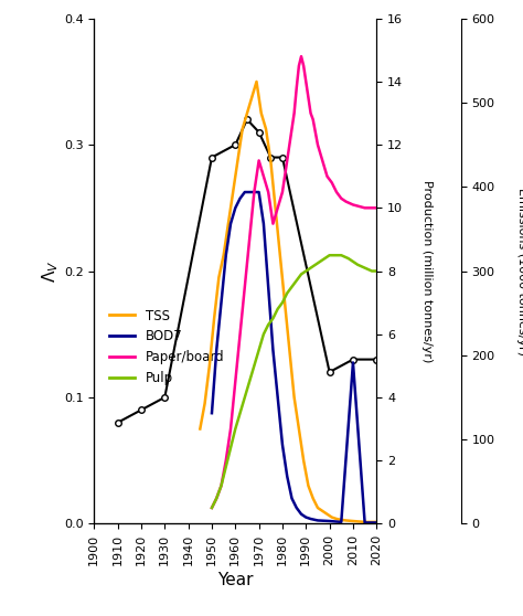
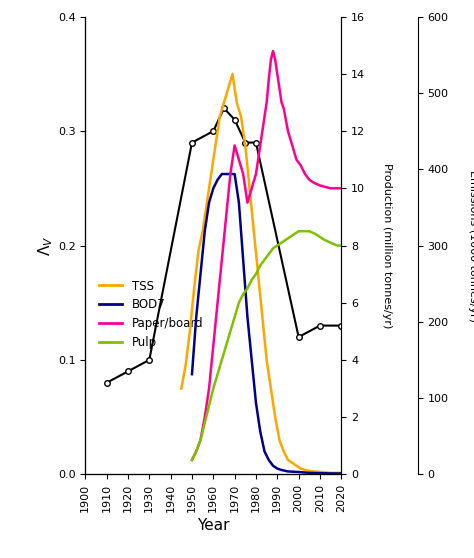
BOD7/2010: 5.10 -> 0.04
